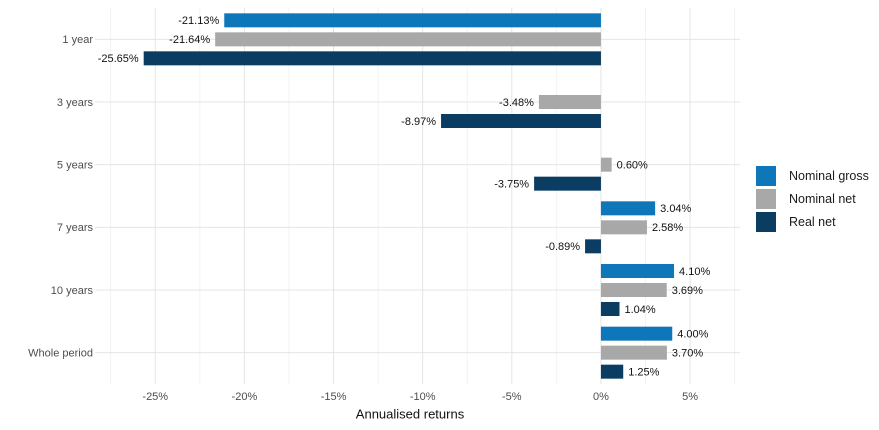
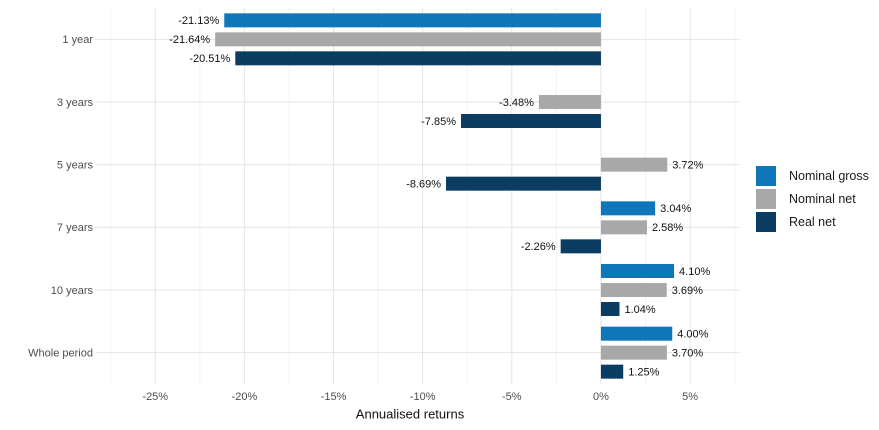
Real net/1 year: -25.65% -> -20.51%
Real net/3 years: -8.97% -> -7.85%
Nominal net/5 years: 0.60% -> 3.72%
Real net/5 years: -3.75% -> -8.69%
Real net/7 years: -0.89% -> -2.26%
